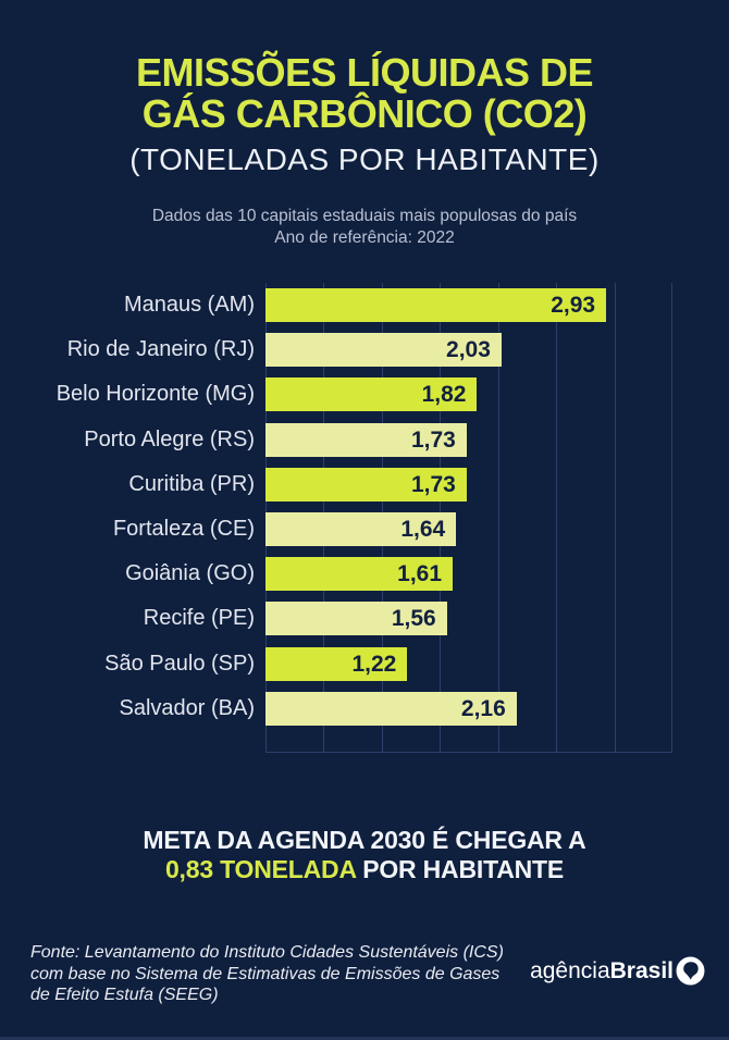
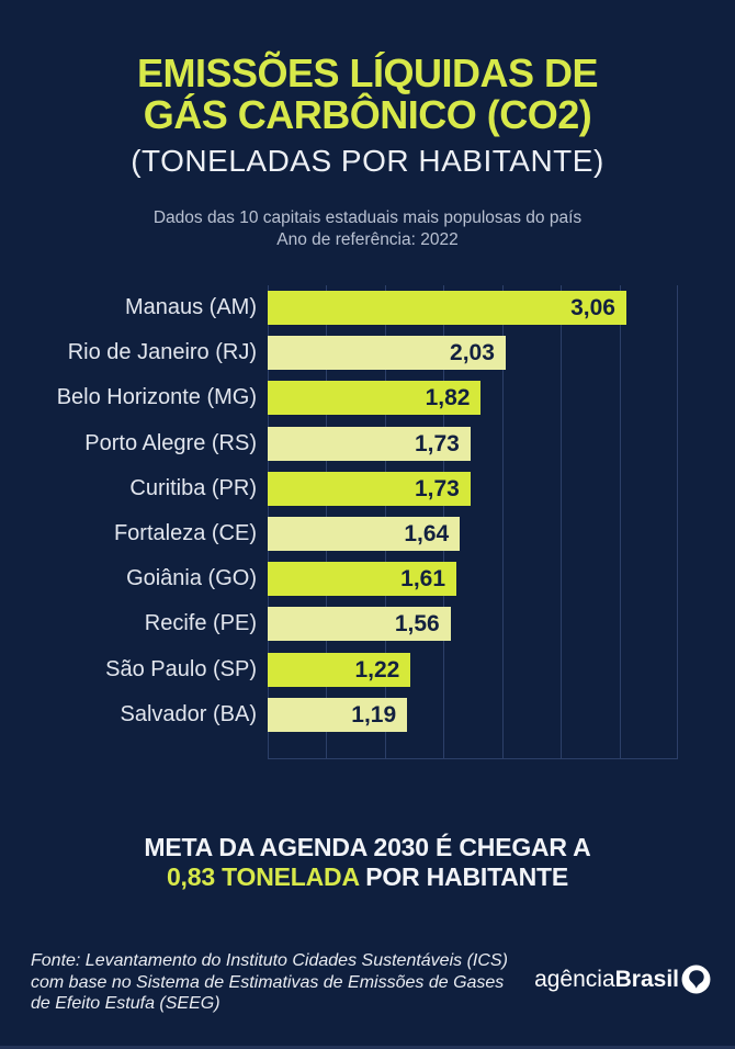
Manaus (AM): 2,93 -> 3,06
Salvador (BA): 2,16 -> 1,19
